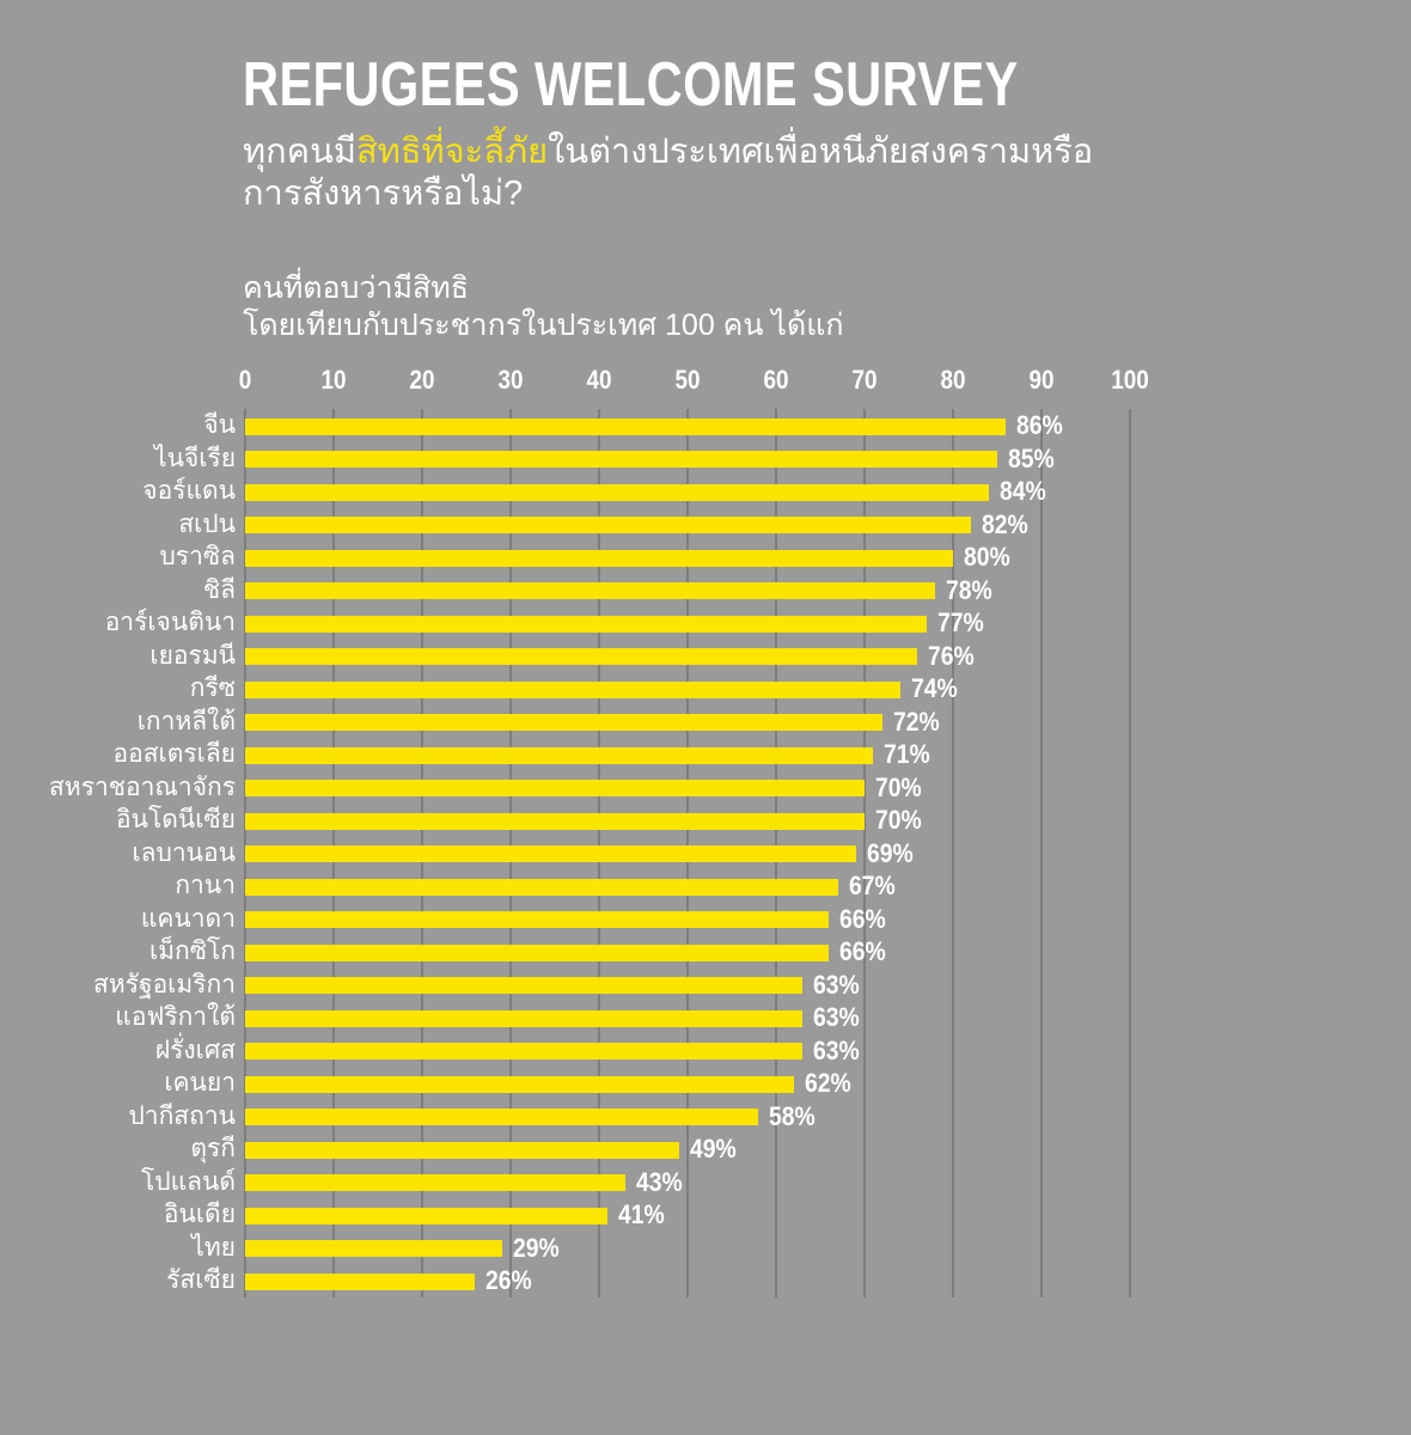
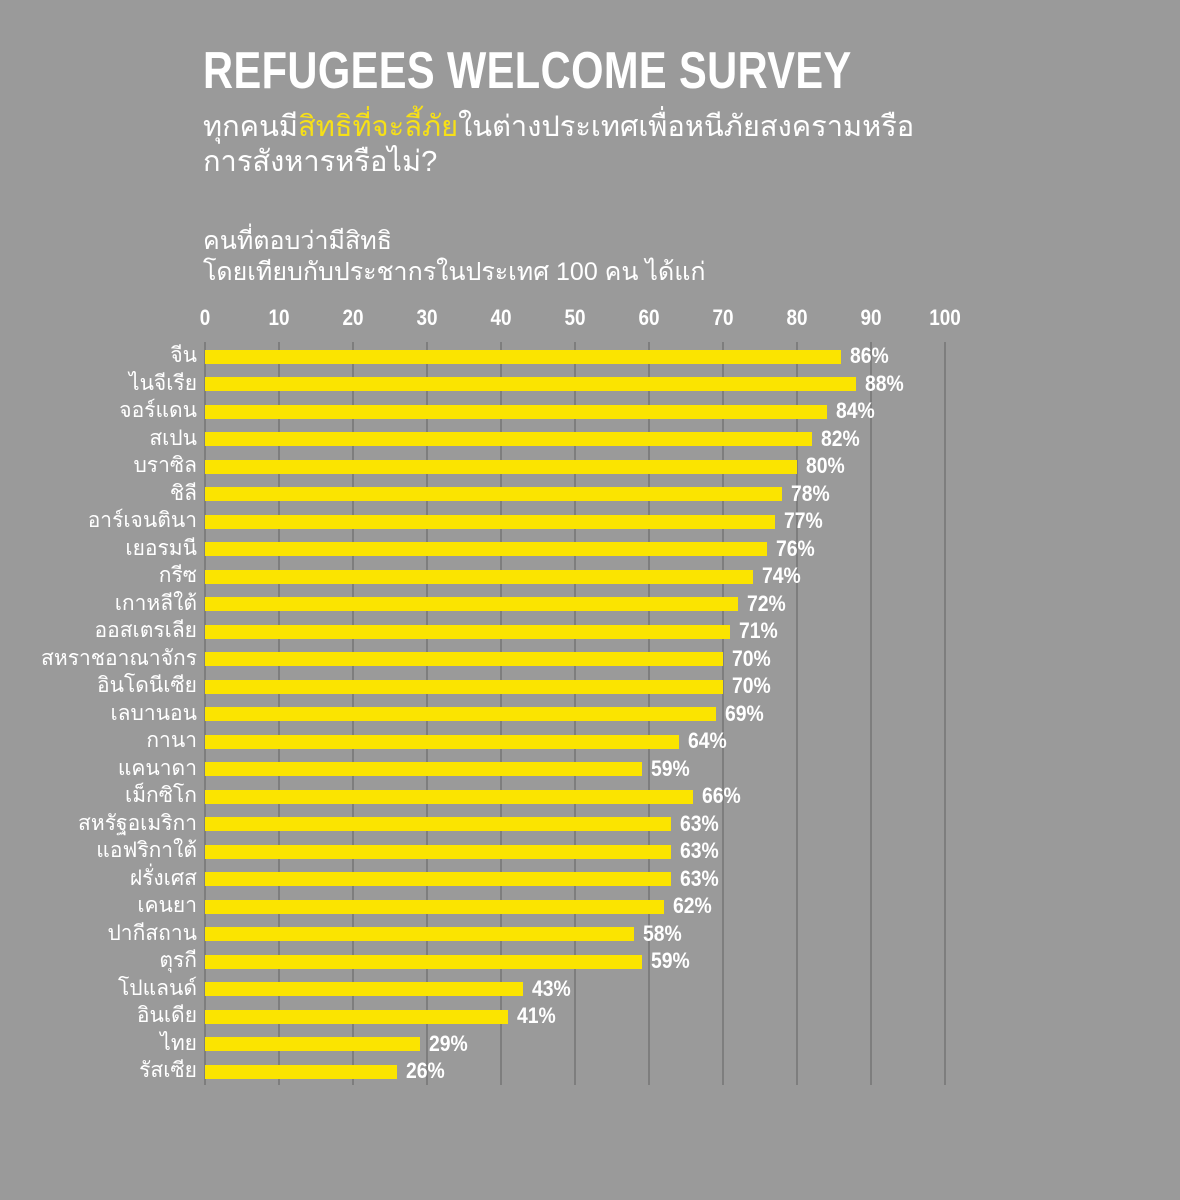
ไนจีเรีย: 85% -> 88%
กานา: 67% -> 64%
แคนาดา: 66% -> 59%
ตุรกี: 49% -> 59%
